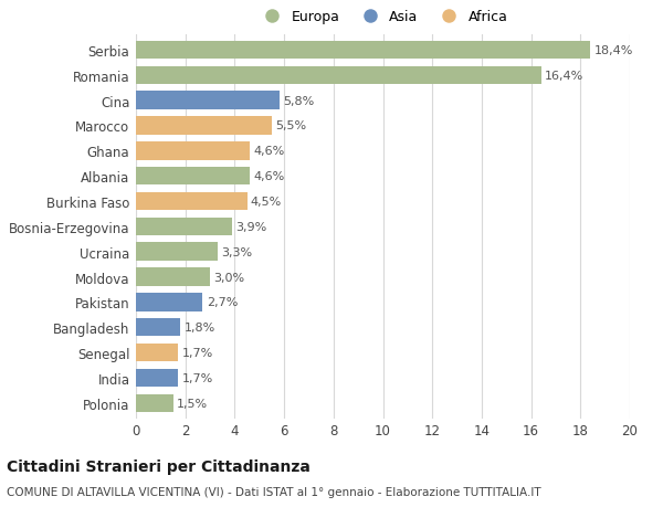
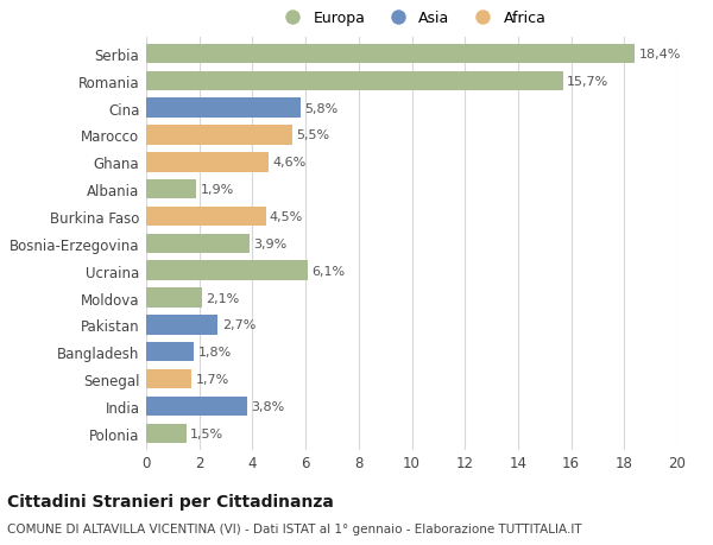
Romania: 16,4% -> 15,7%
Albania: 4,6% -> 1,9%
Ucraina: 3,3% -> 6,1%
Moldova: 3,0% -> 2,1%
India: 1,7% -> 3,8%
